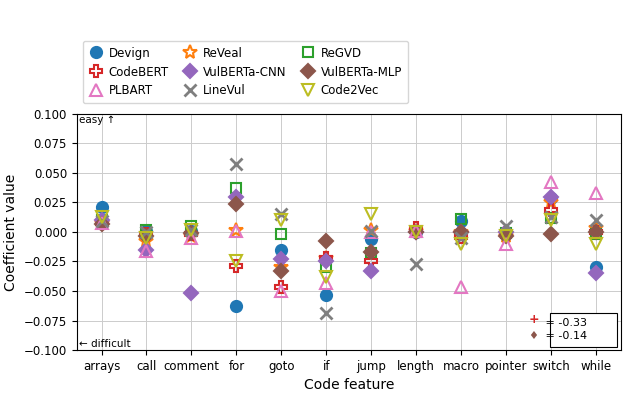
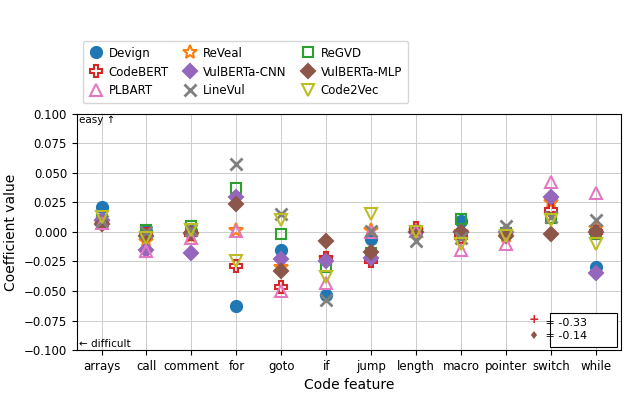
VulBERTa-CNN/comment: -0.052 -> -0.018
LineVul/if: -0.069 -> -0.058
VulBERTa-CNN/jump: -0.033 -> -0.022
LineVul/length: -0.027 -> -0.008
PLBART/macro: -0.047 -> -0.015
